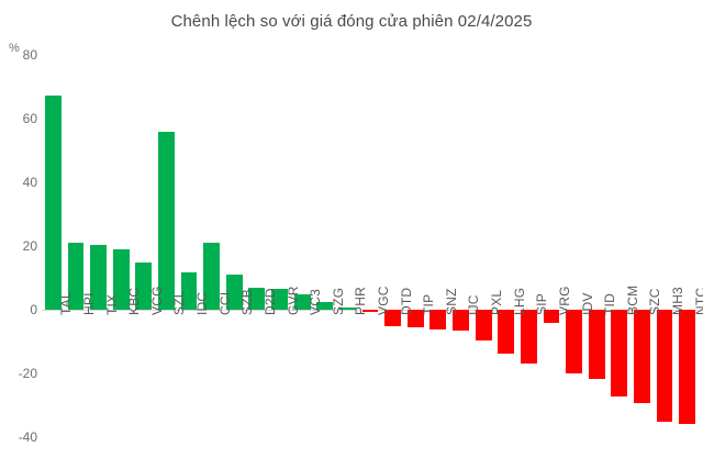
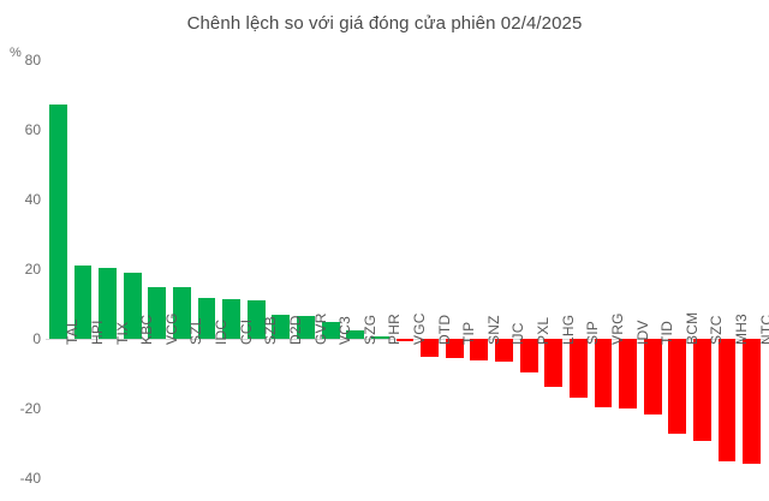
SZL: 56 -> 15
CCI: 21 -> 11
VRG: -4 -> -20
